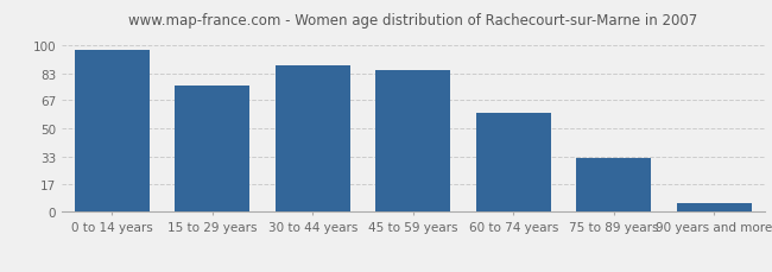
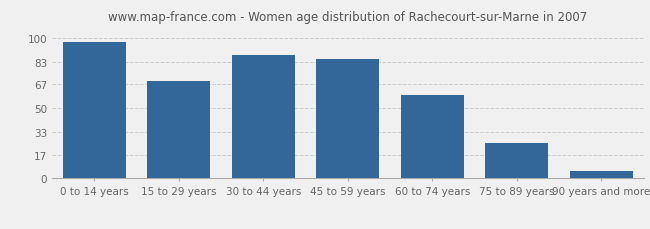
15 to 29 years: 76 -> 69
75 to 89 years: 32 -> 25
